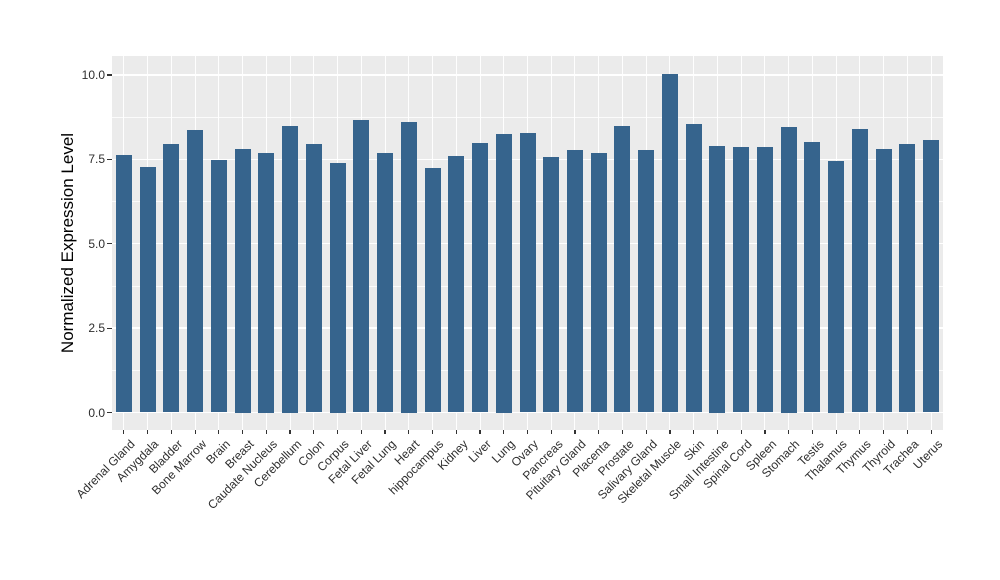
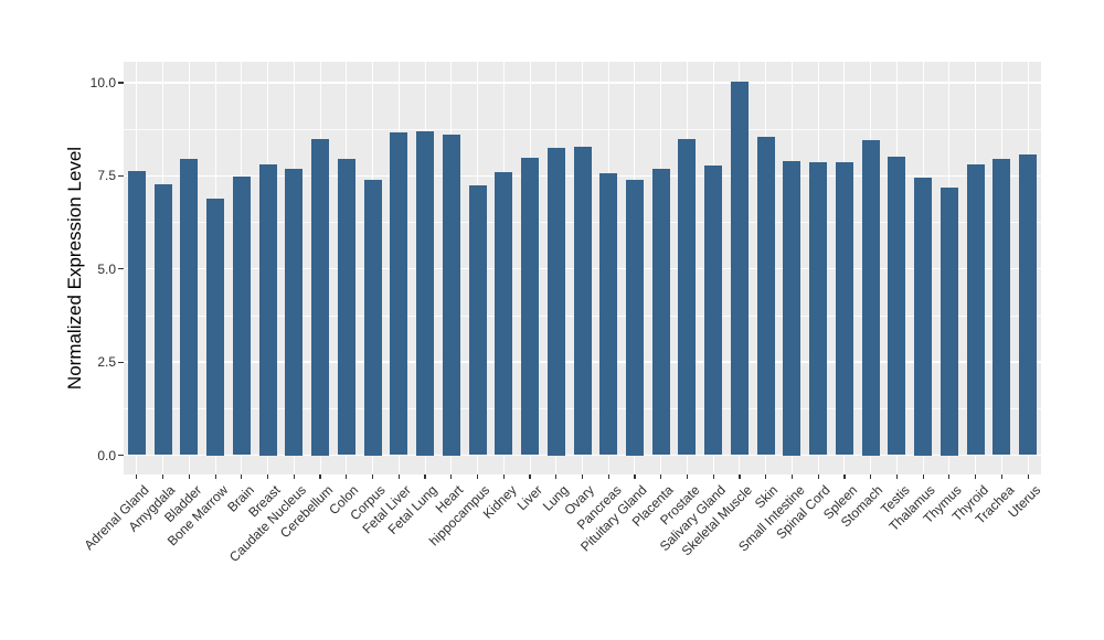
Bone Marrow: 8.4 -> 6.9
Fetal Lung: 7.7 -> 8.7
Pituitary Gland: 7.8 -> 7.4
Thymus: 8.4 -> 7.2
